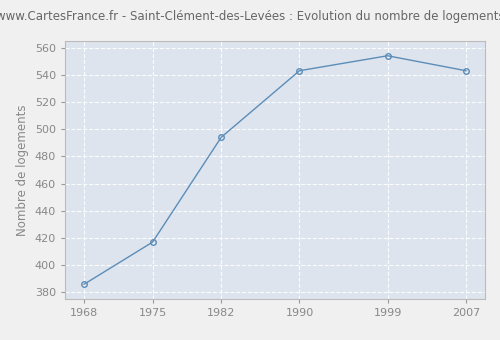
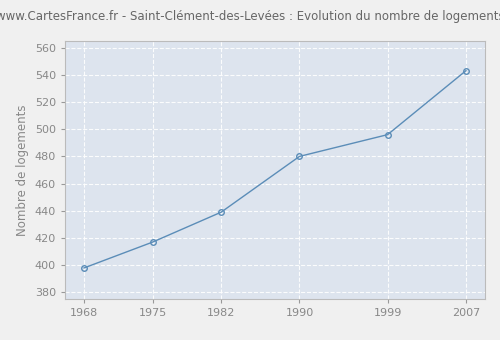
1968: 386 -> 398
1982: 494 -> 439
1990: 543 -> 480
1999: 554 -> 496
